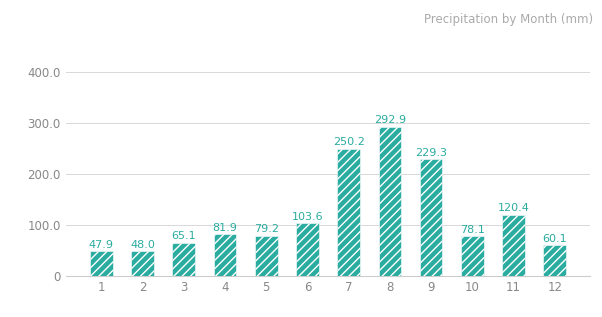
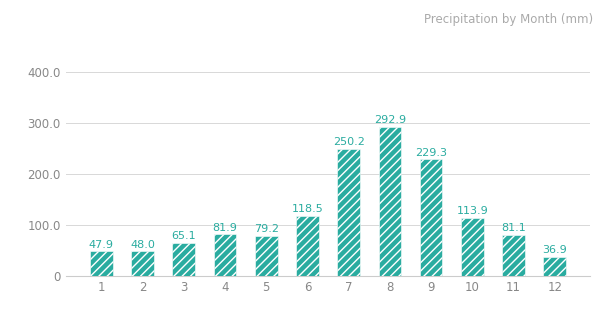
6: 103.6 -> 118.5
10: 78.1 -> 113.9
11: 120.4 -> 81.1
12: 60.1 -> 36.9
